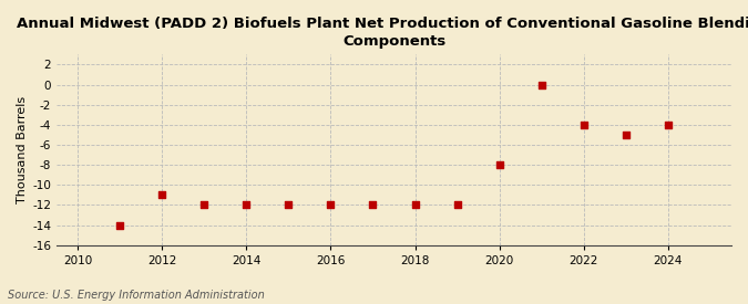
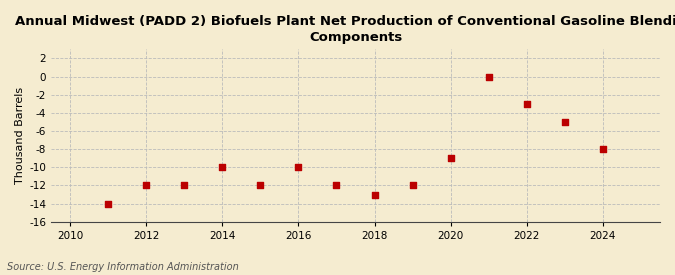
2012: -11 -> -12
2014: -12 -> -10
2016: -12 -> -10
2018: -12 -> -13
2020: -8 -> -9
2022: -4 -> -3
2024: -4 -> -8
